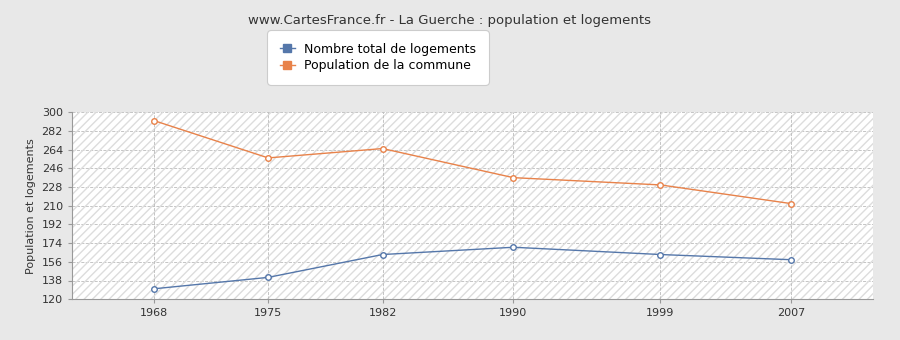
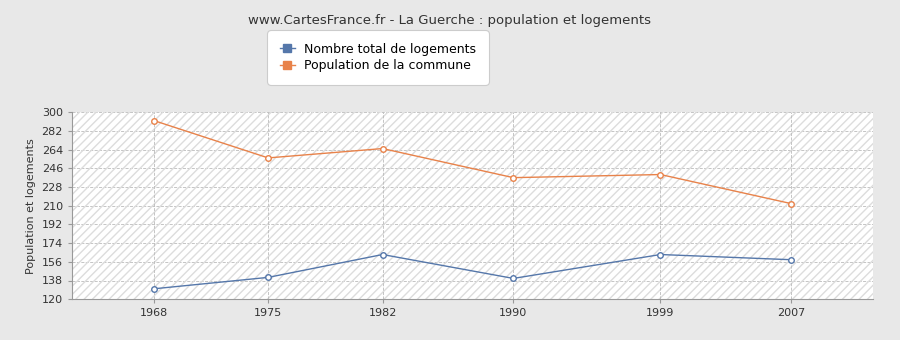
Nombre total de logements/1990: 170 -> 140
Population de la commune/1999: 230 -> 240
